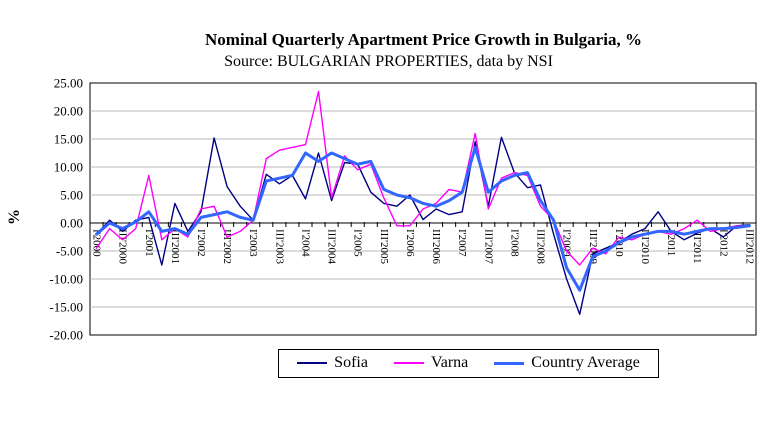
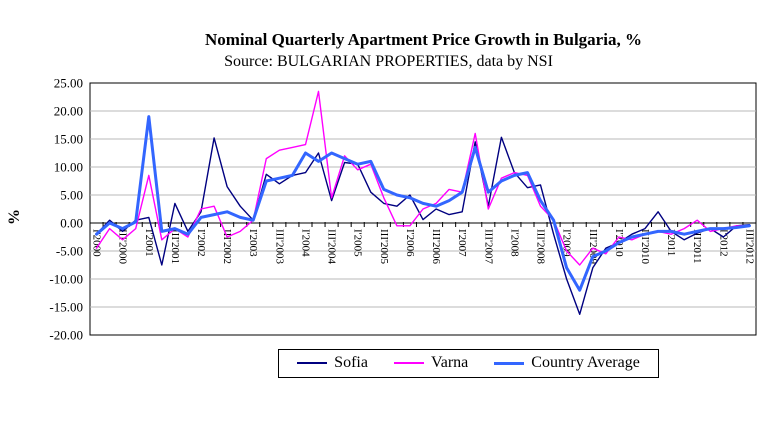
Country Average/I'2001: 2 -> 19
Sofia/I'2004: 4 -> 9
Sofia/III'2009: -6 -> -8
